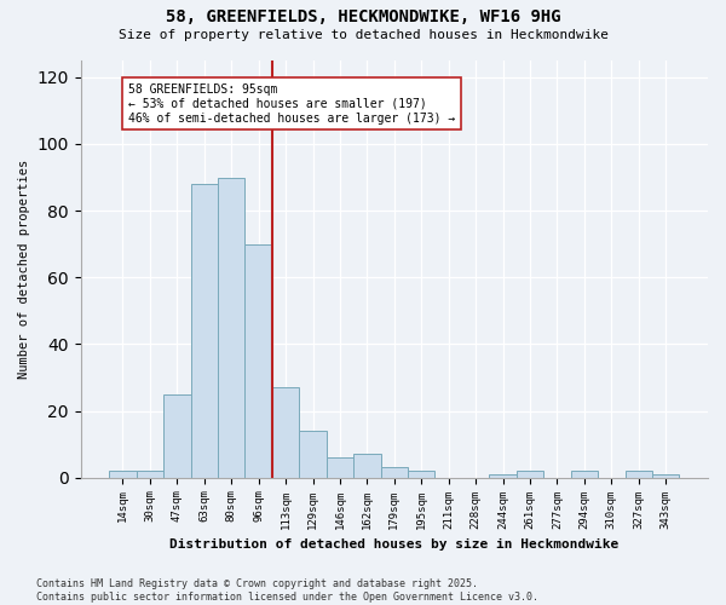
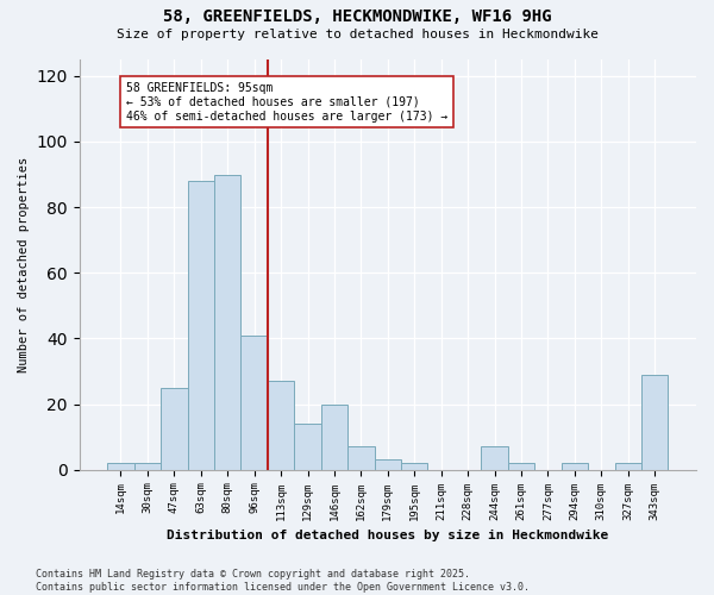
96sqm: 70 -> 41
146sqm: 6 -> 20
244sqm: 1 -> 7
343sqm: 1 -> 29
